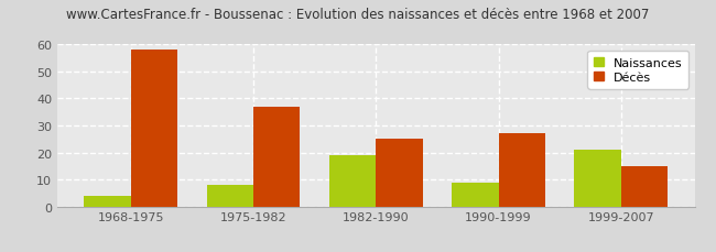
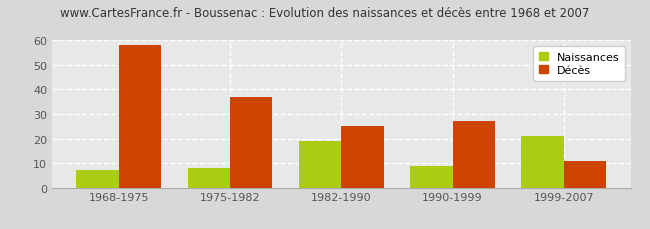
Naissances/1968-1975: 4 -> 7
Décès/1999-2007: 15 -> 11
